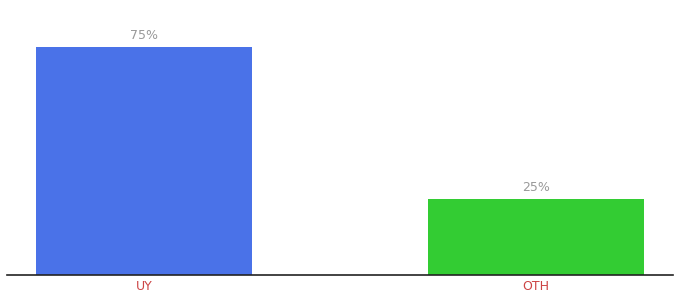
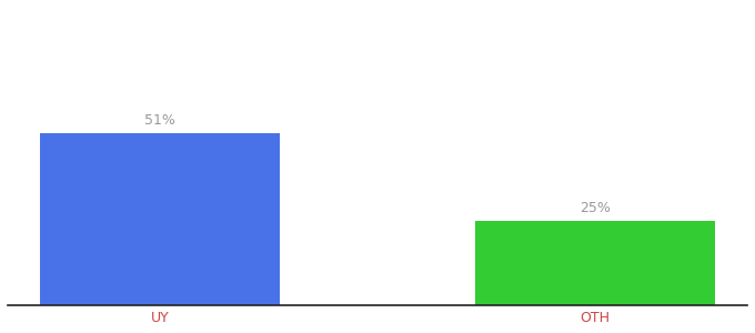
UY: 75% -> 51%
